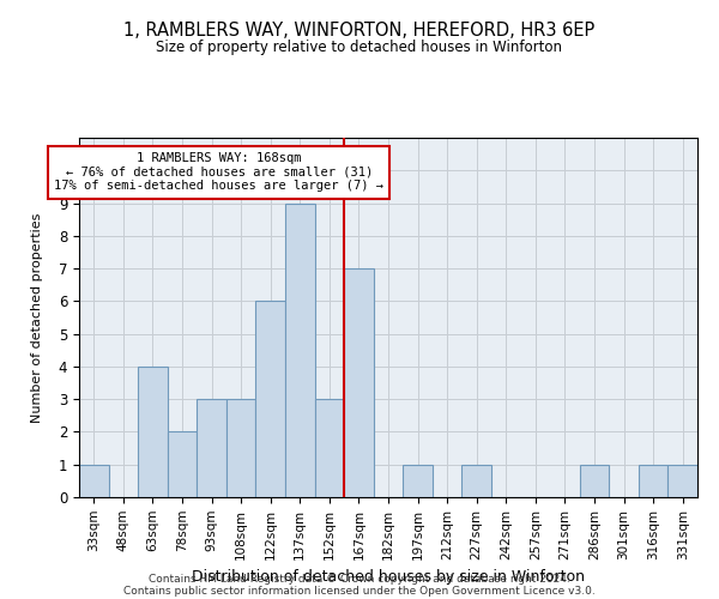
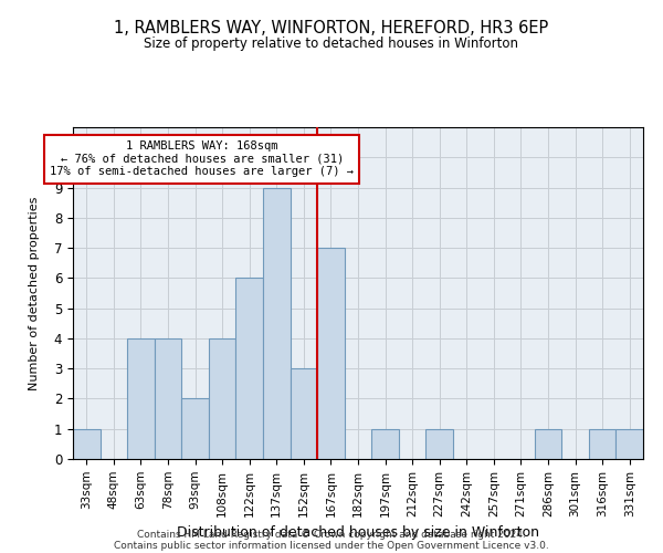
78sqm: 2 -> 4
93sqm: 3 -> 2
108sqm: 3 -> 4
